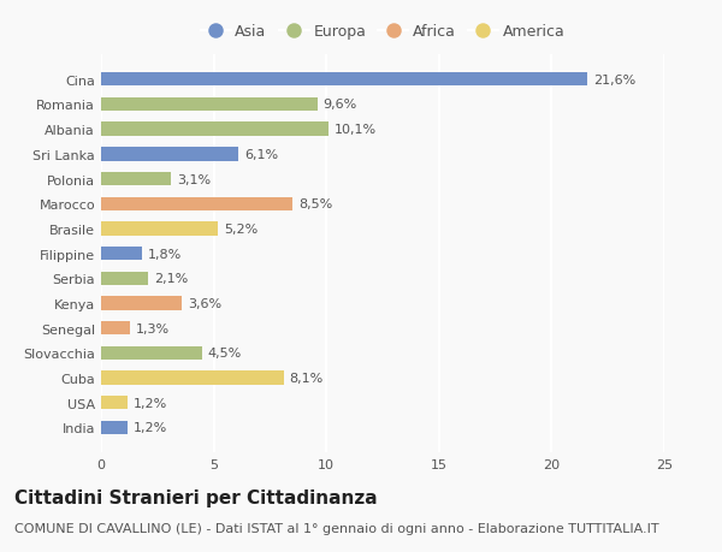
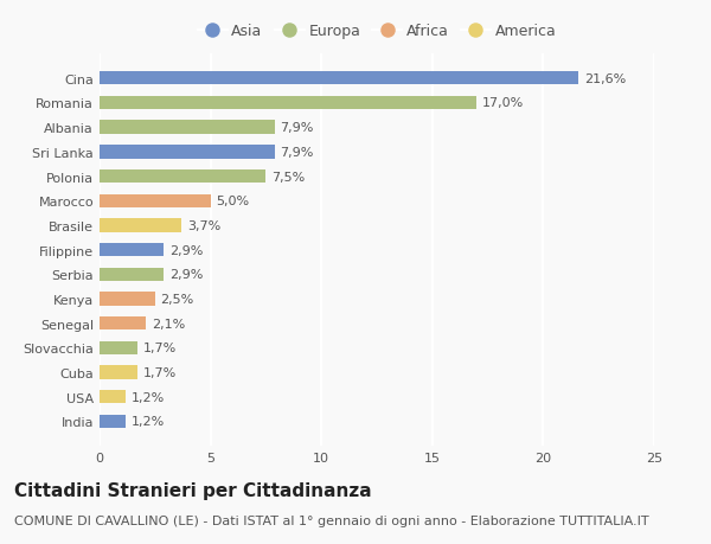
Romania: 9,6% -> 17,0%
Albania: 10,1% -> 7,9%
Sri Lanka: 6,1% -> 7,9%
Polonia: 3,1% -> 7,5%
Marocco: 8,5% -> 5,0%
Brasile: 5,2% -> 3,7%
Filippine: 1,8% -> 2,9%
Serbia: 2,1% -> 2,9%
Kenya: 3,6% -> 2,5%
Senegal: 1,3% -> 2,1%
Slovacchia: 4,5% -> 1,7%
Cuba: 8,1% -> 1,7%
